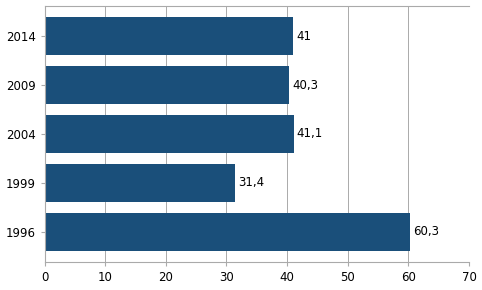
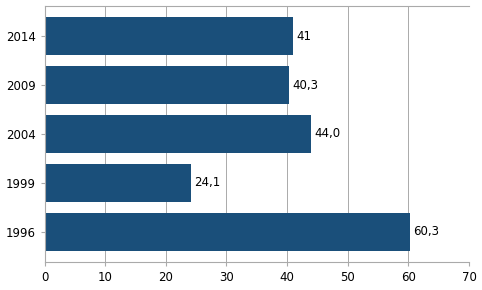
2004: 41,1 -> 44,0
1999: 31,4 -> 24,1
